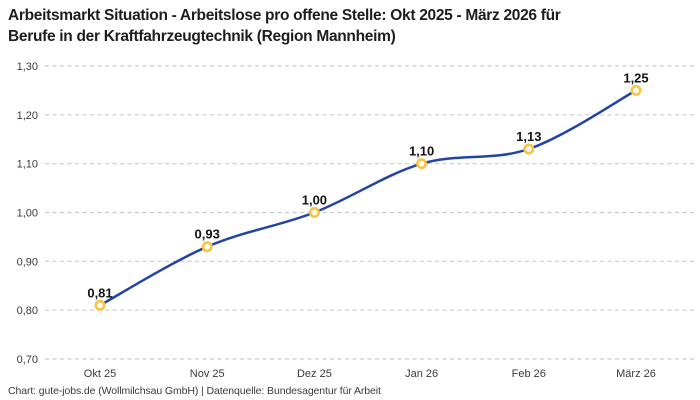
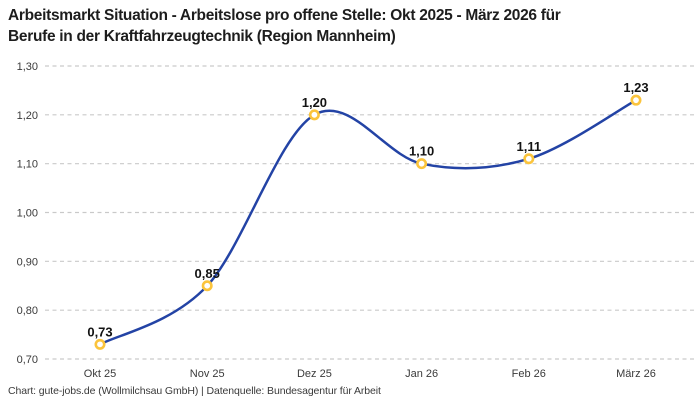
Okt 25: 0,81 -> 0,73
Nov 25: 0,93 -> 0,85
Dez 25: 1,00 -> 1,20
Feb 26: 1,13 -> 1,11
März 26: 1,25 -> 1,23
